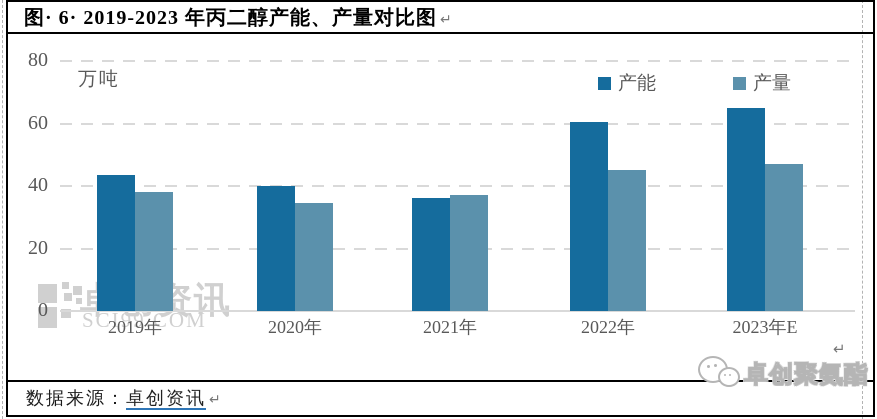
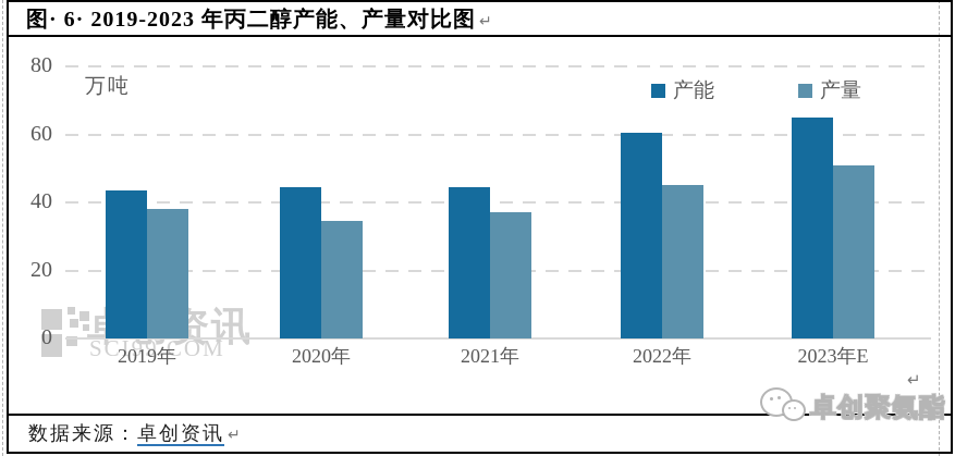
产能/2020年: 40 -> 44
产能/2021年: 36 -> 44
产量/2023年E: 47 -> 51
